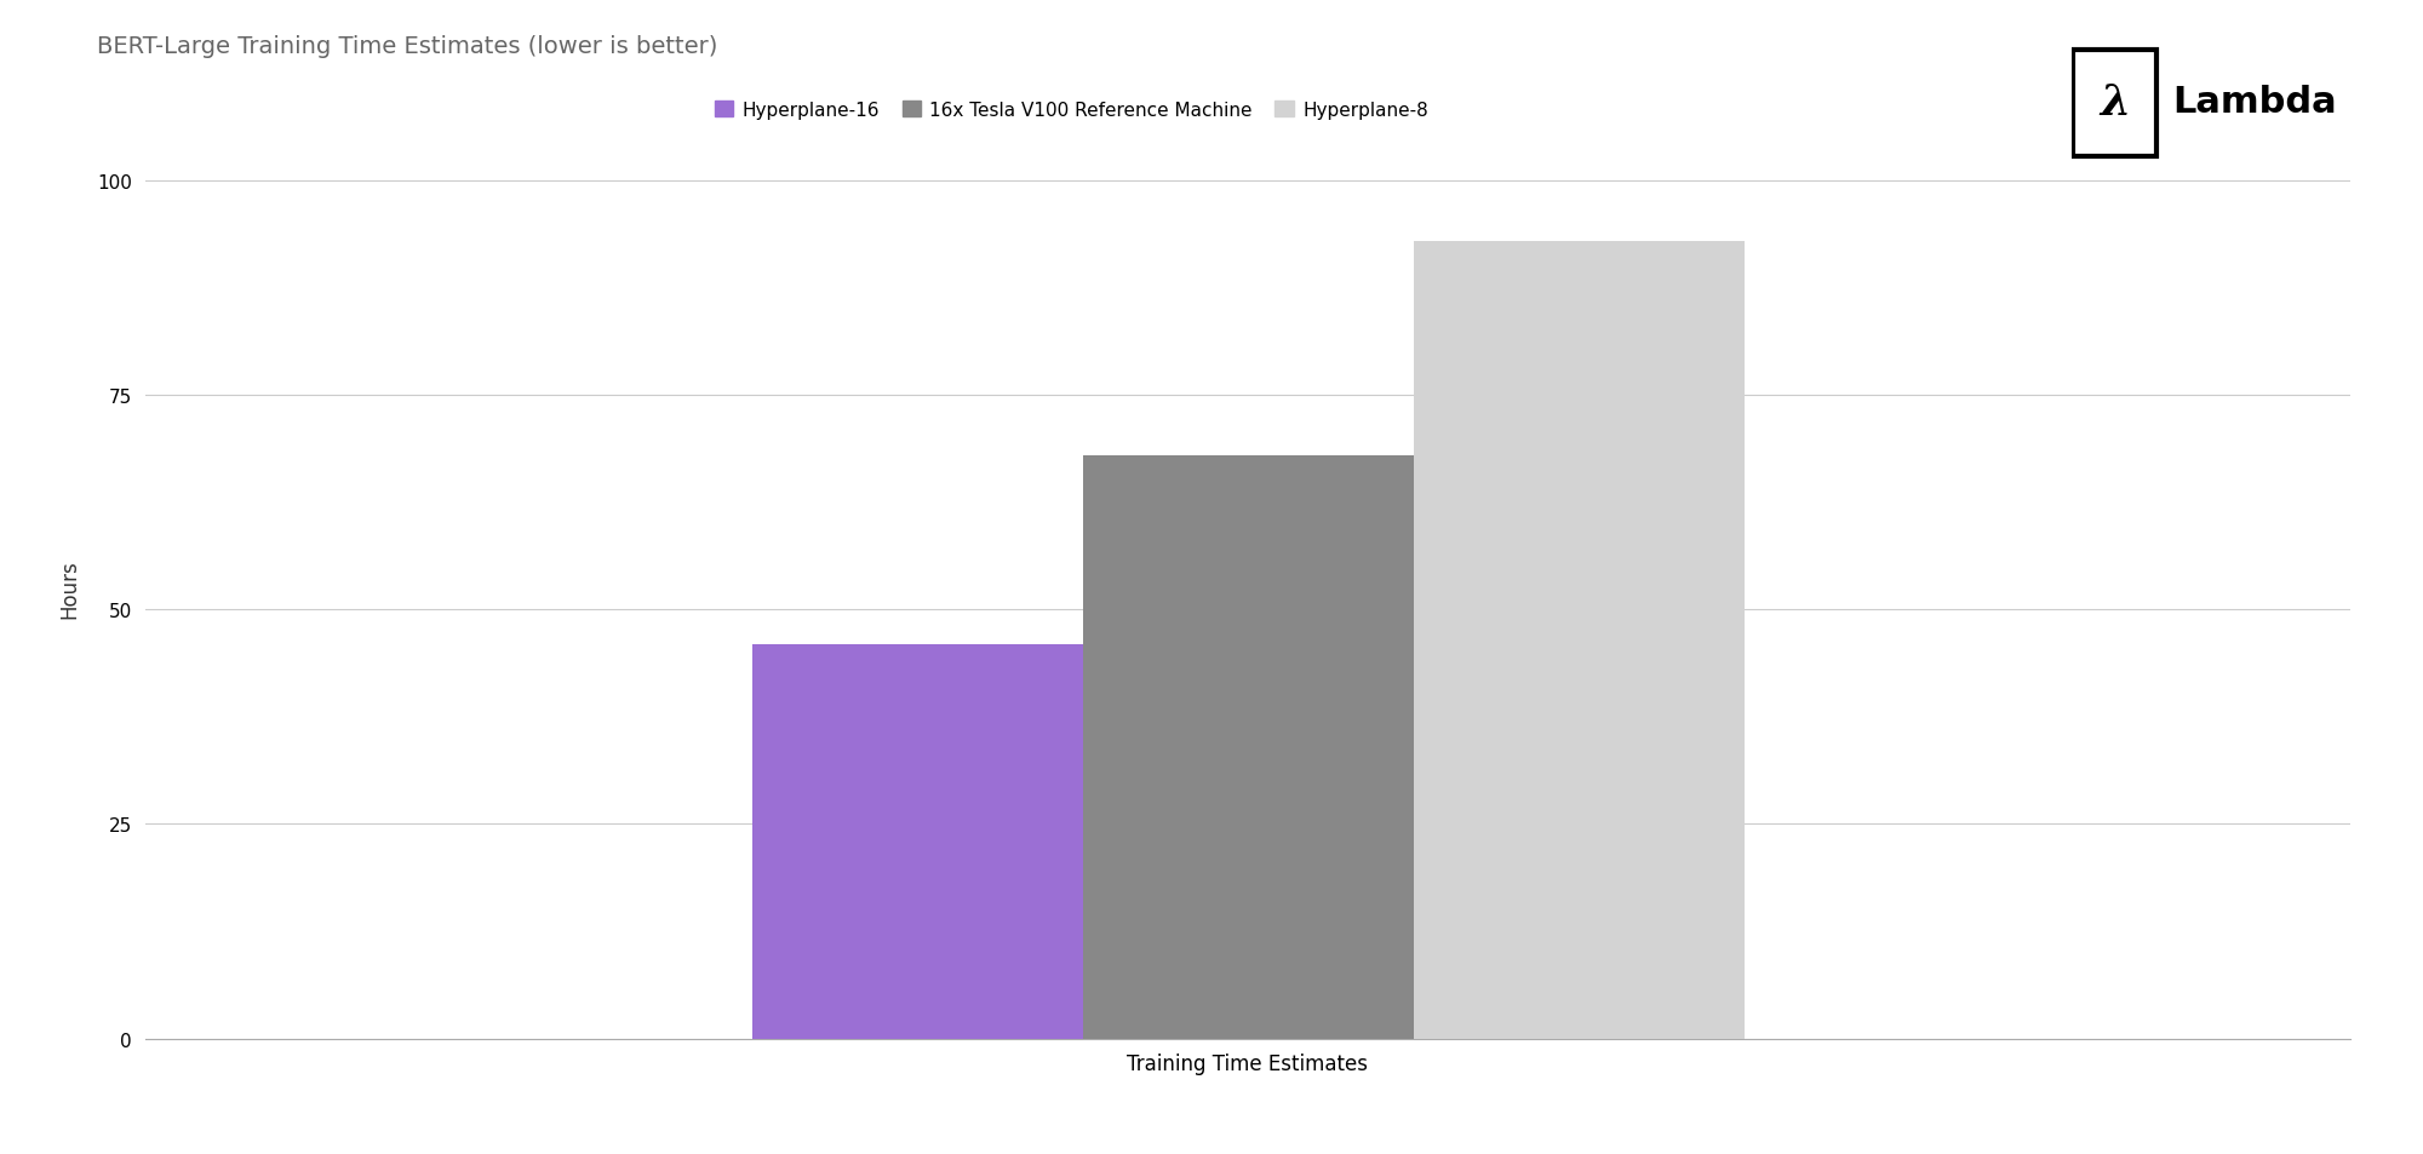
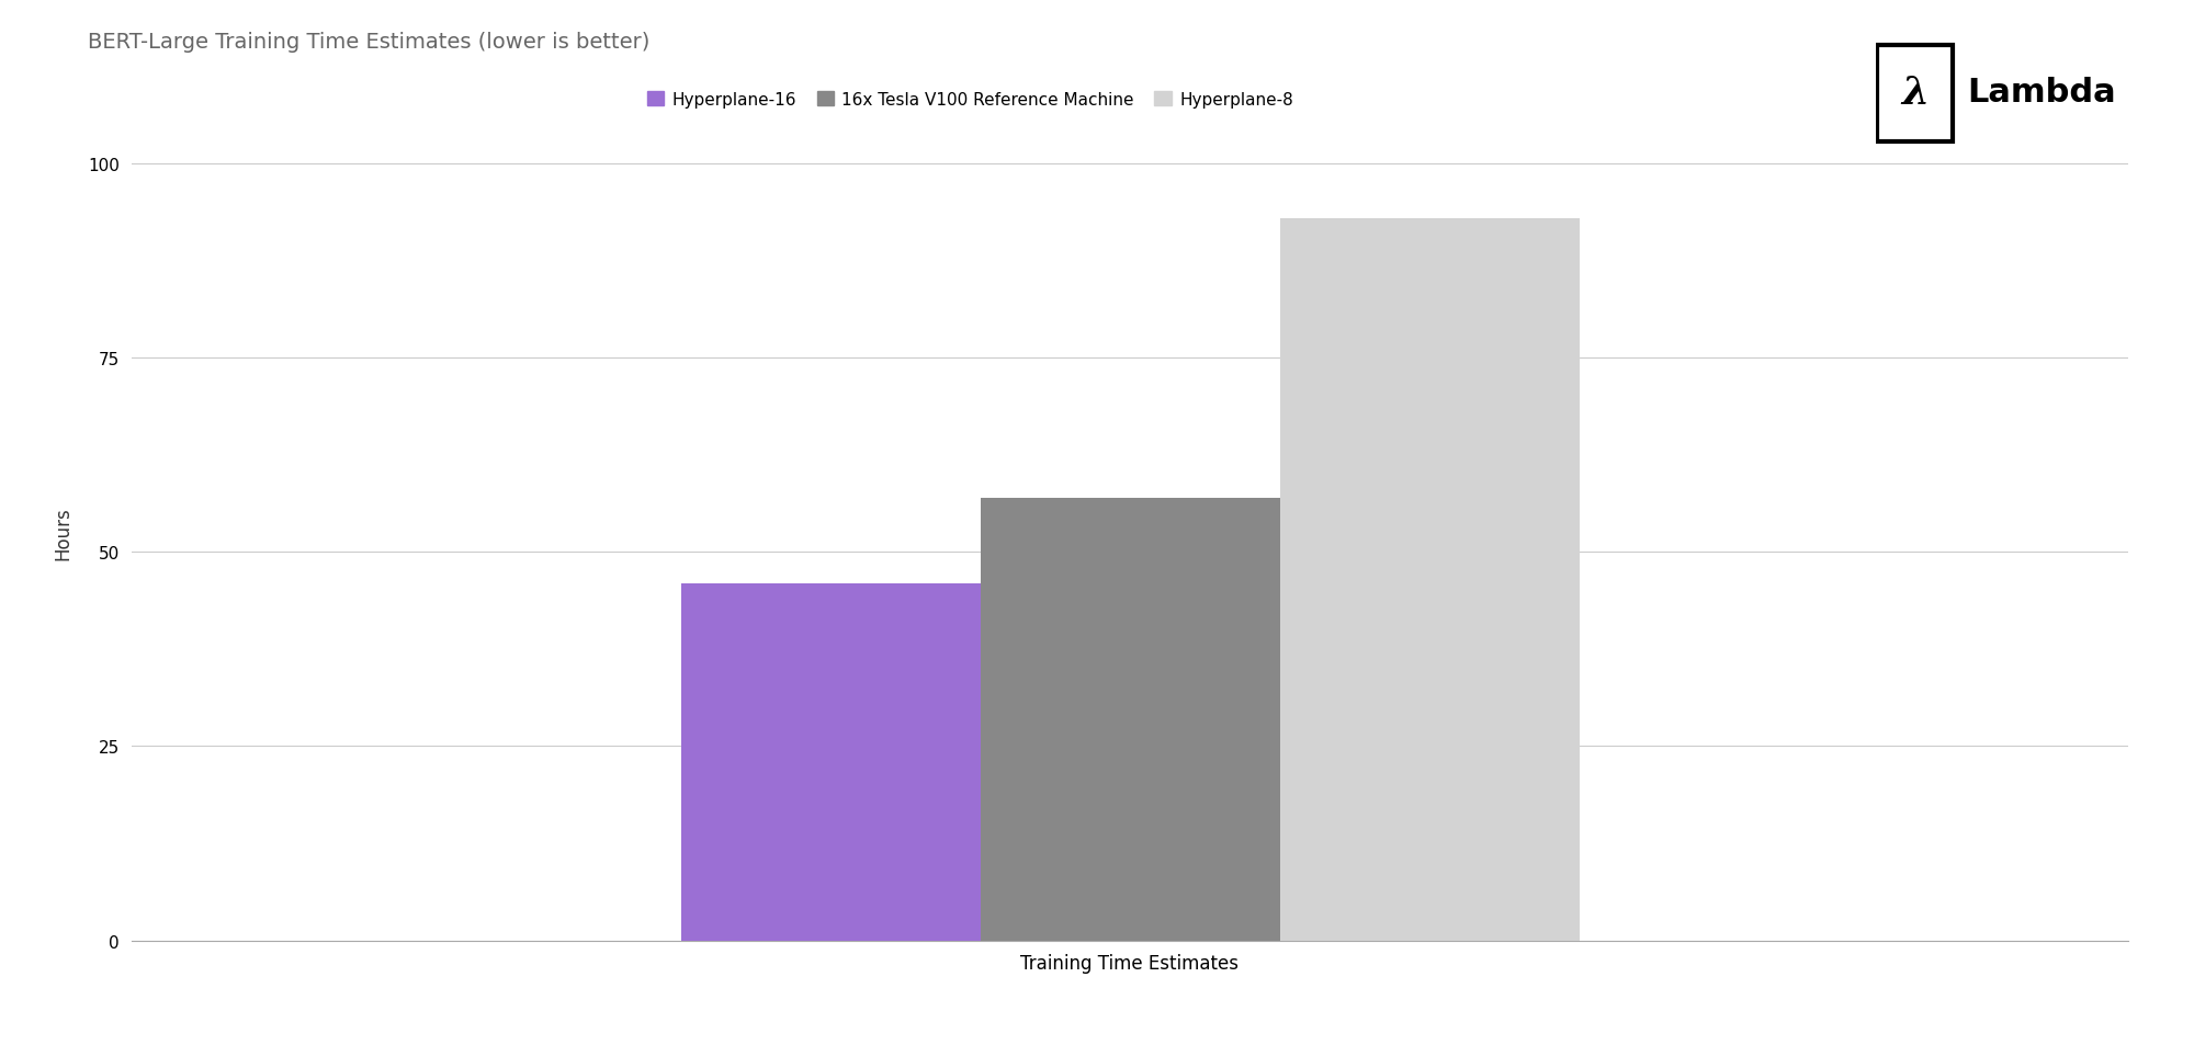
Training Time Estimates: 68 -> 57
